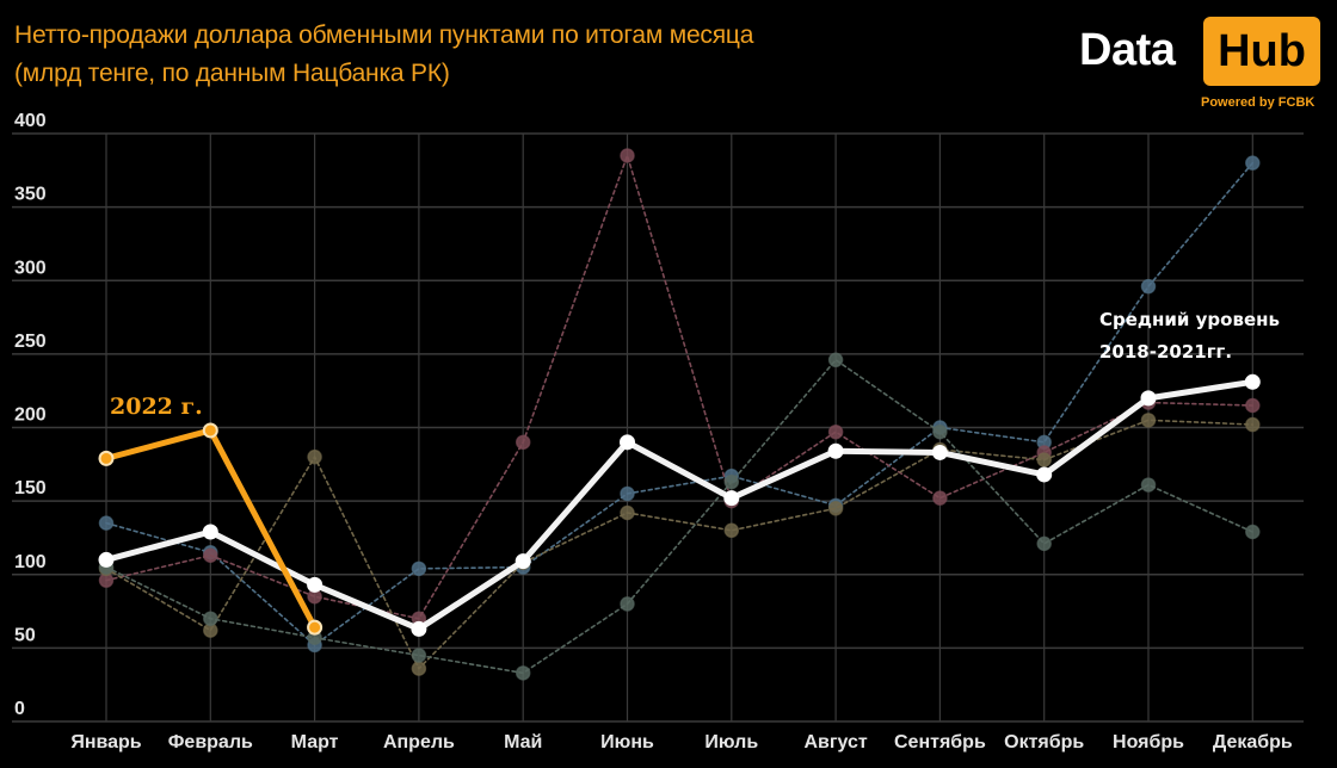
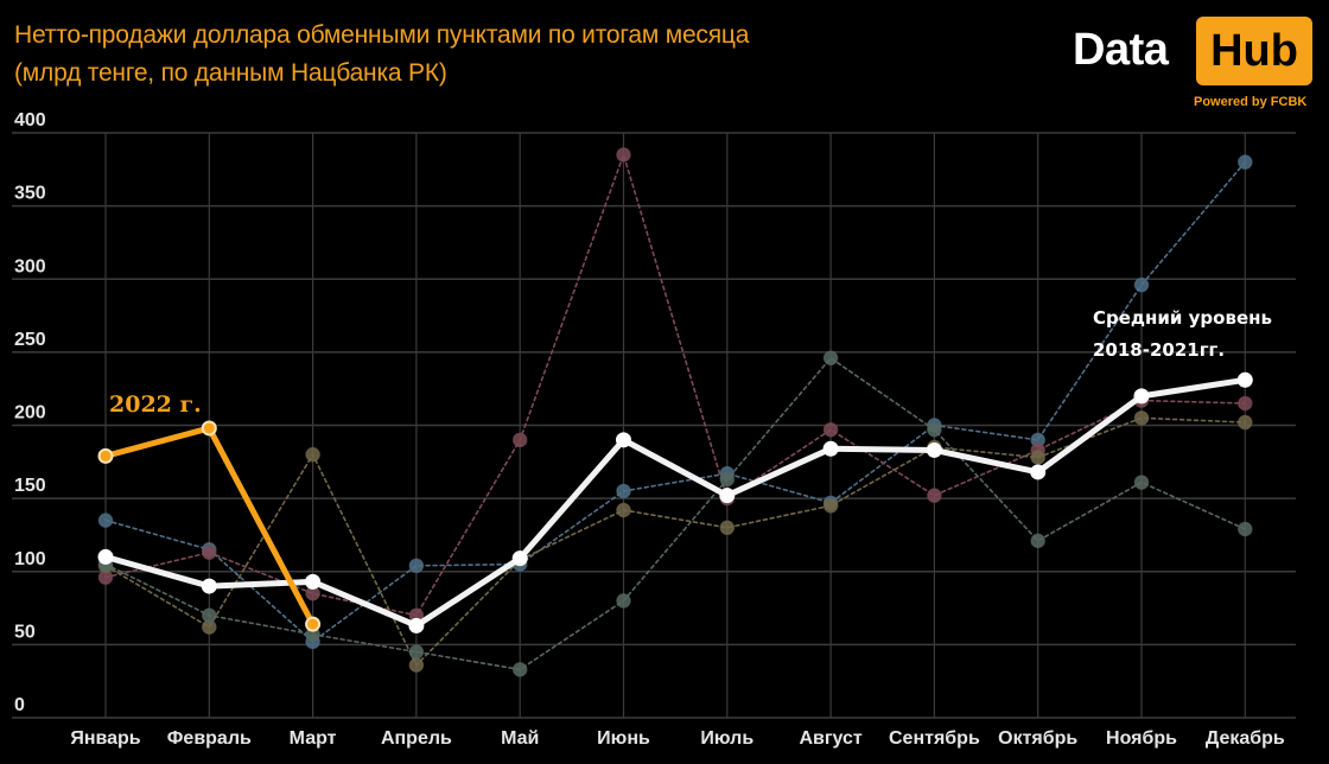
Средний уровень 2018-2021гг./Февраль: 129 -> 90
